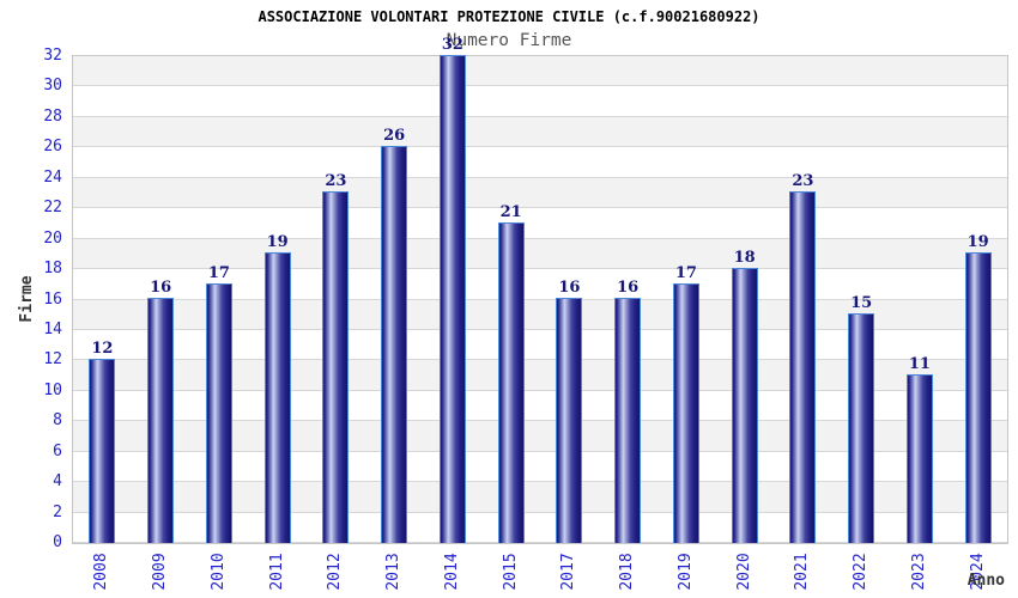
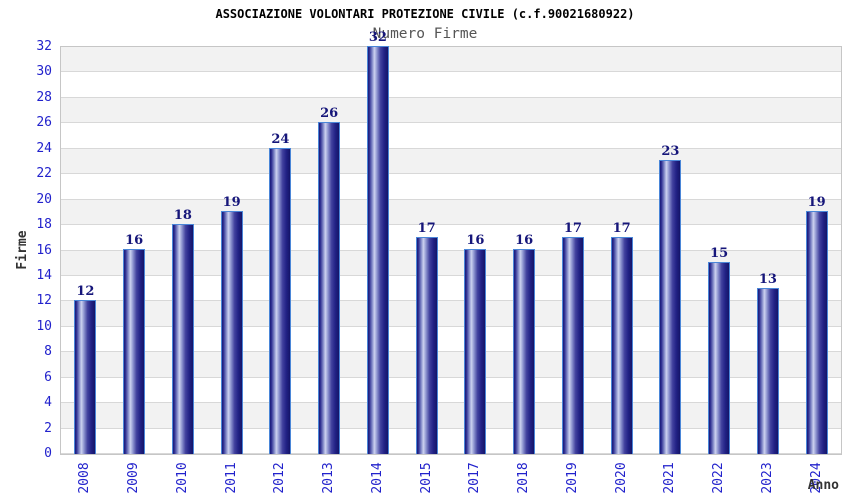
2010: 17 -> 18
2012: 23 -> 24
2015: 21 -> 17
2020: 18 -> 17
2023: 11 -> 13
